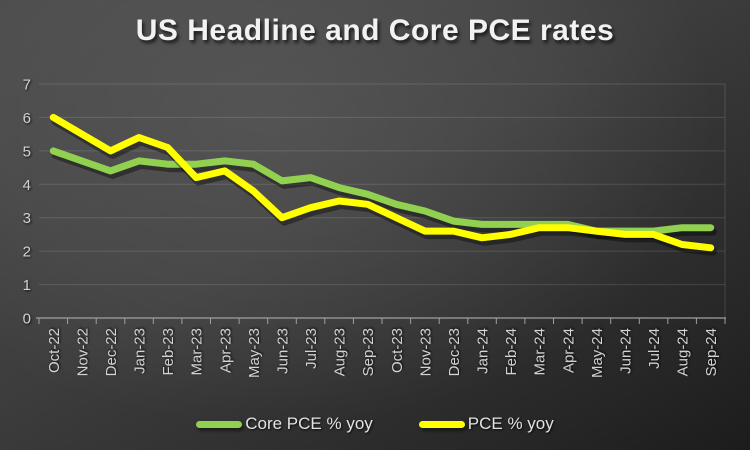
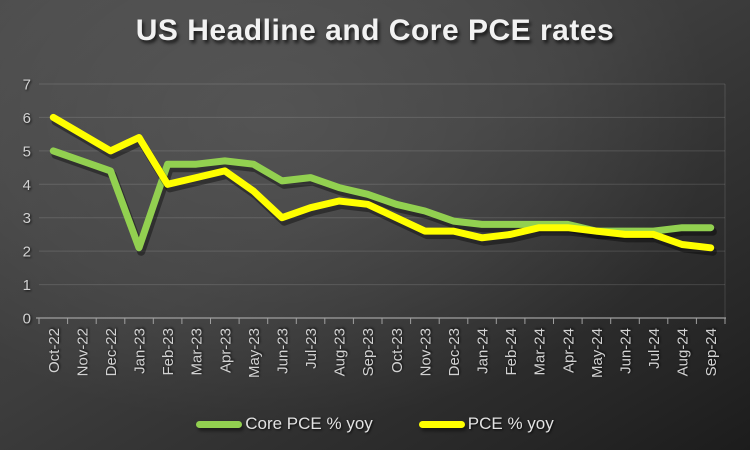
Core PCE % yoy/Jan-23: 4.7 -> 2.1
PCE % yoy/Feb-23: 5.1 -> 4.0
